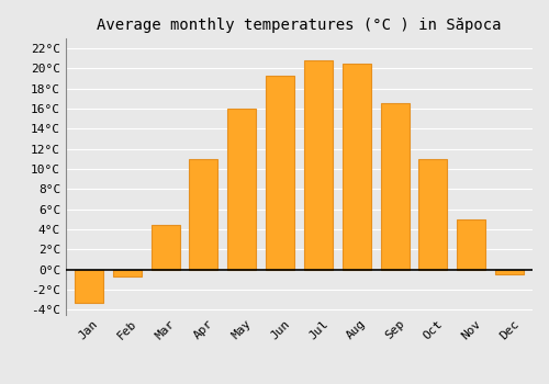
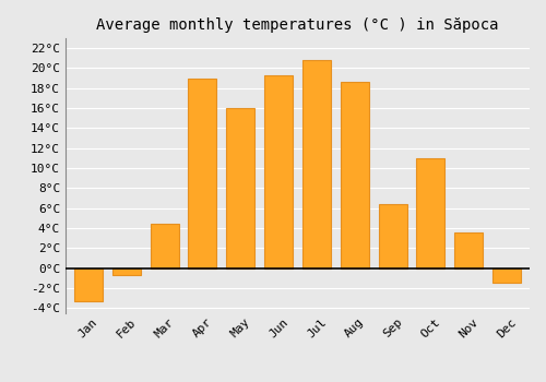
Apr: 11.0°C -> 19.0°C
Aug: 20.5°C -> 18.6°C
Sep: 16.6°C -> 6.4°C
Nov: 5.0°C -> 3.6°C
Dec: -0.5°C -> -1.4°C
